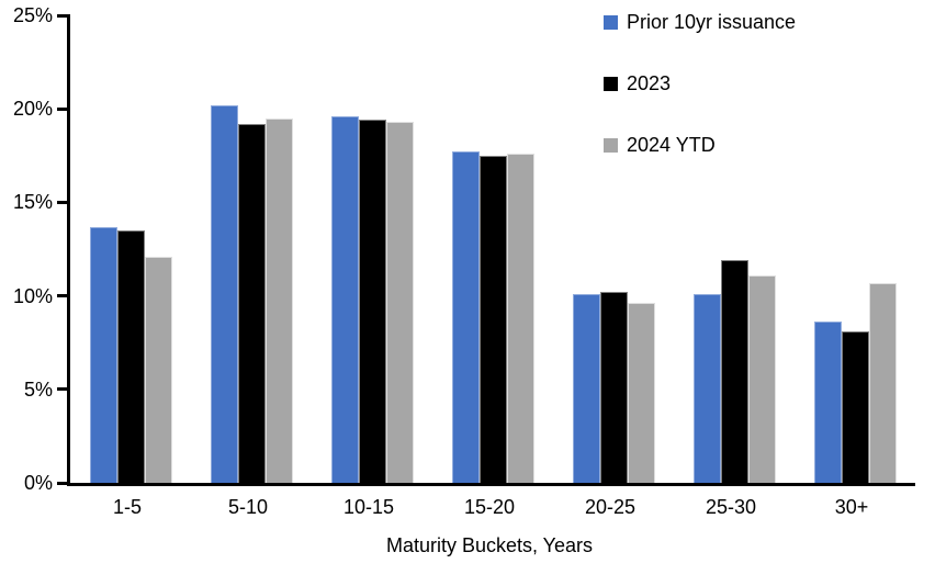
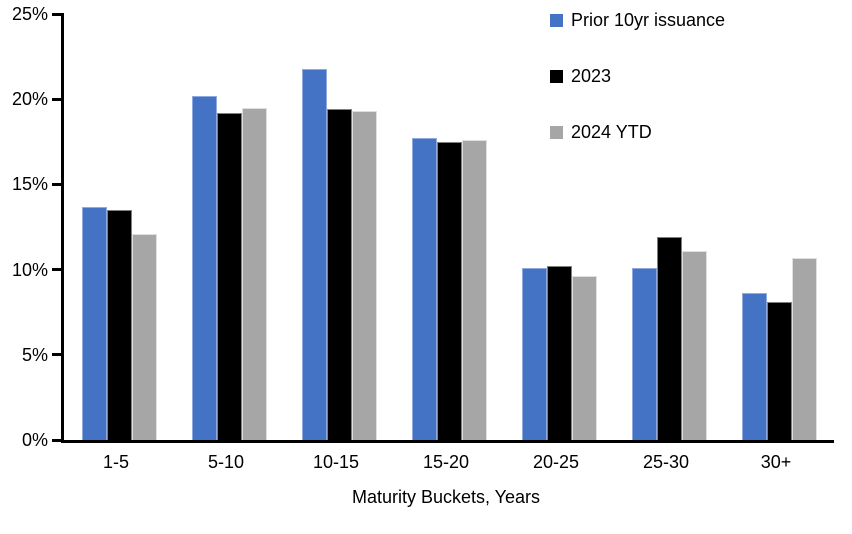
Prior 10yr issuance/10-15: 19.6% -> 21.8%
